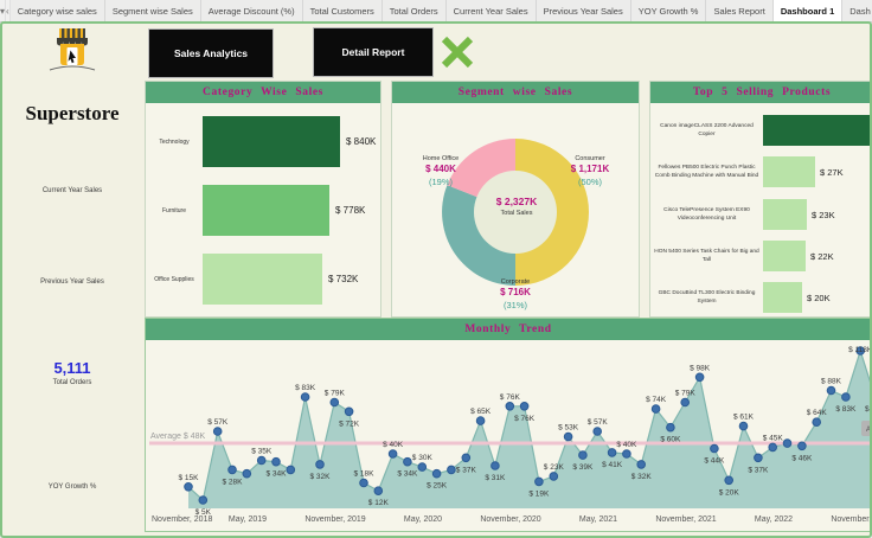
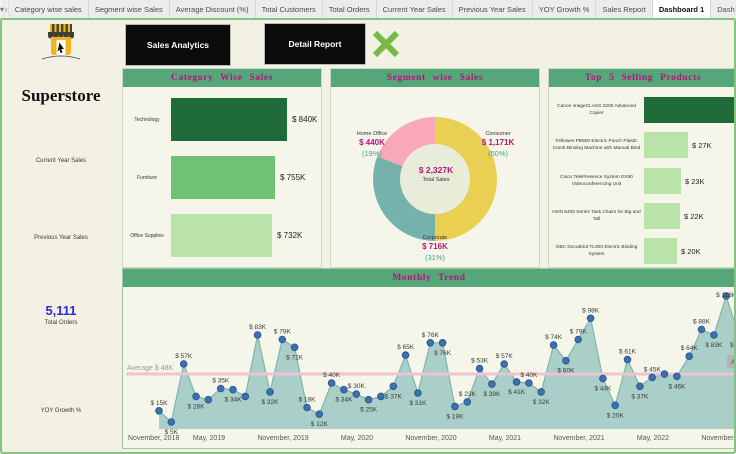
Category Wise Sales/Furniture: 778K -> 755K
